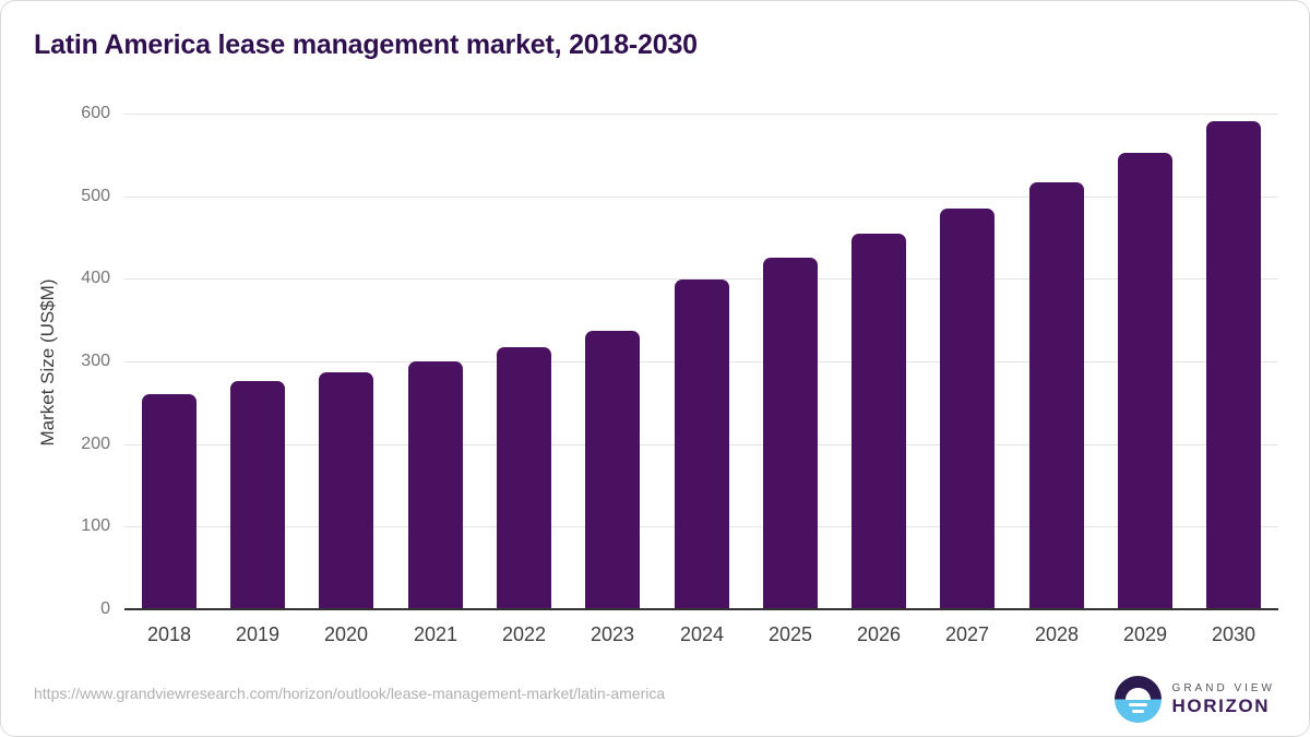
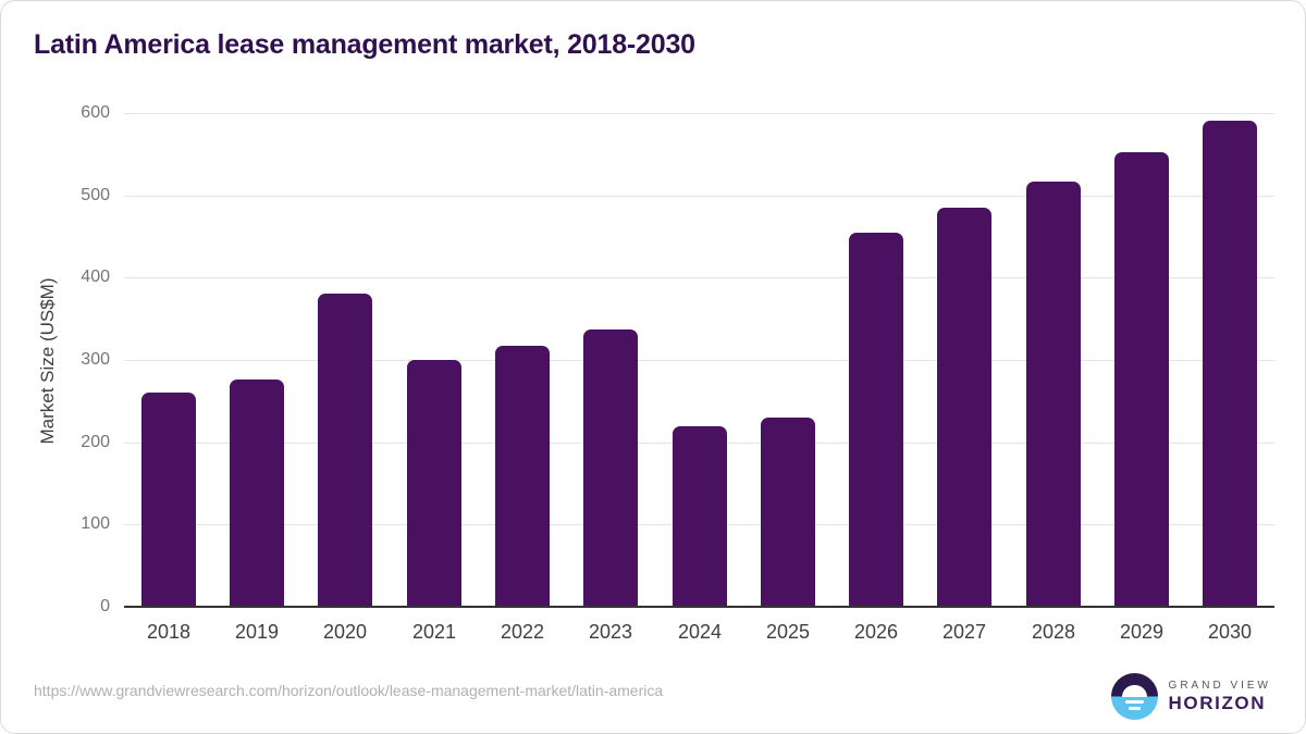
2020: 290 -> 380
2024: 400 -> 220
2025: 420 -> 230
